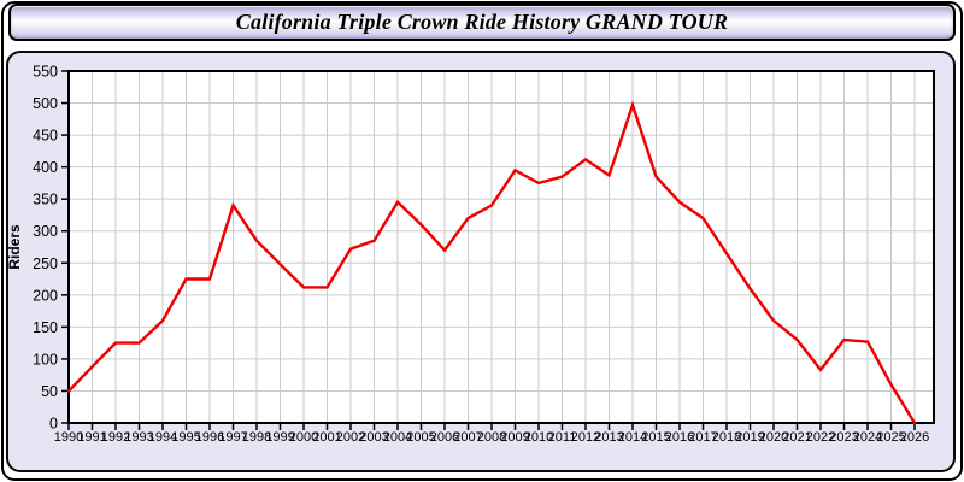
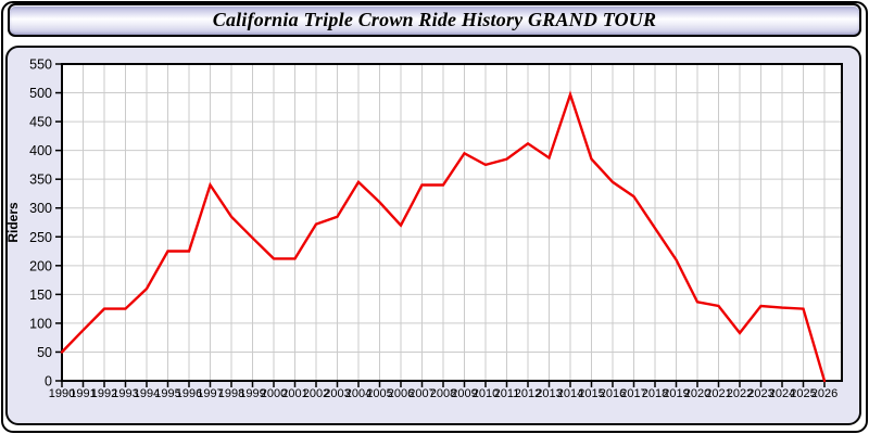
2007: 320 -> 340
2020: 160 -> 140
2025: 60 -> 120
